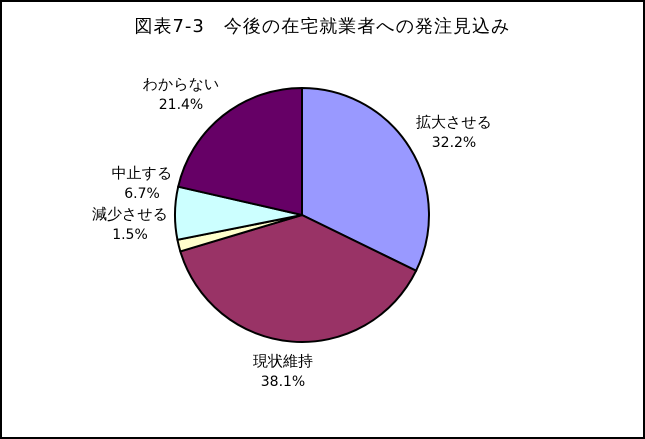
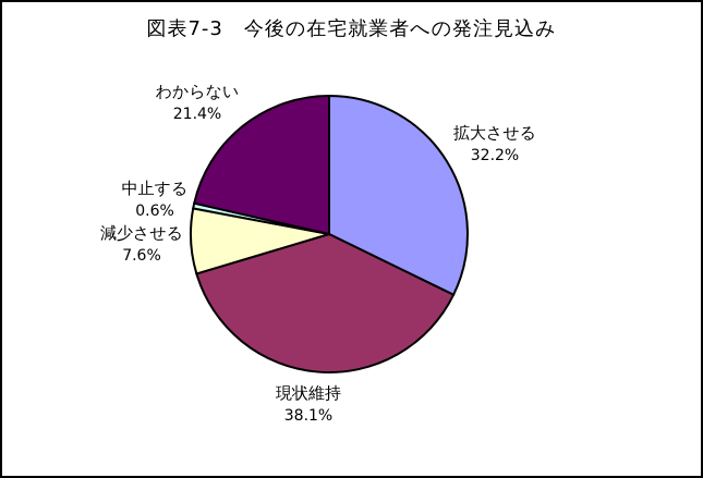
減少させる: 1.5% -> 7.6%
中止する: 6.7% -> 0.6%
